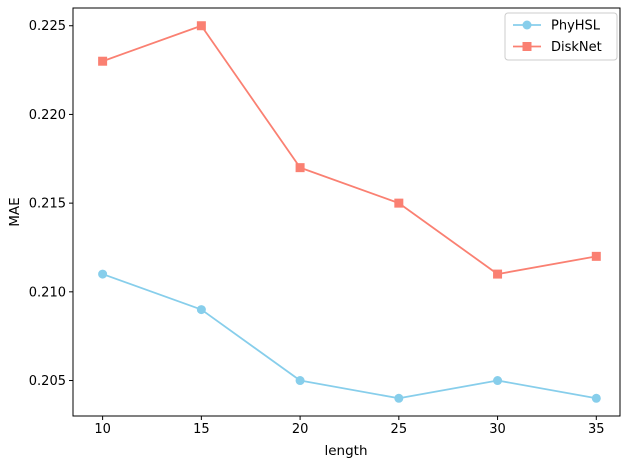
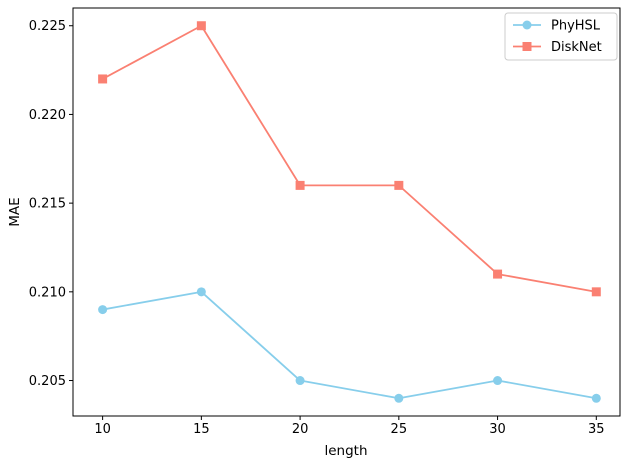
PhyHSL/10: 0.211 -> 0.209
DiskNet/10: 0.223 -> 0.222
PhyHSL/15: 0.209 -> 0.210
DiskNet/20: 0.217 -> 0.216
DiskNet/25: 0.215 -> 0.216
DiskNet/35: 0.212 -> 0.210
